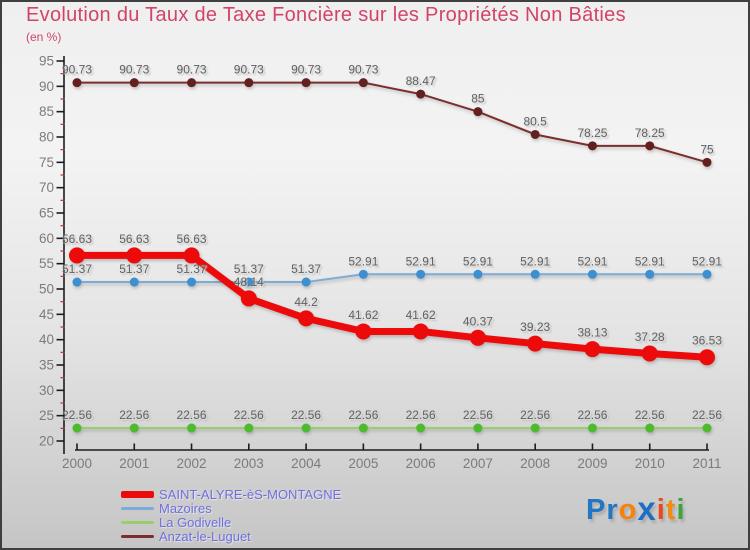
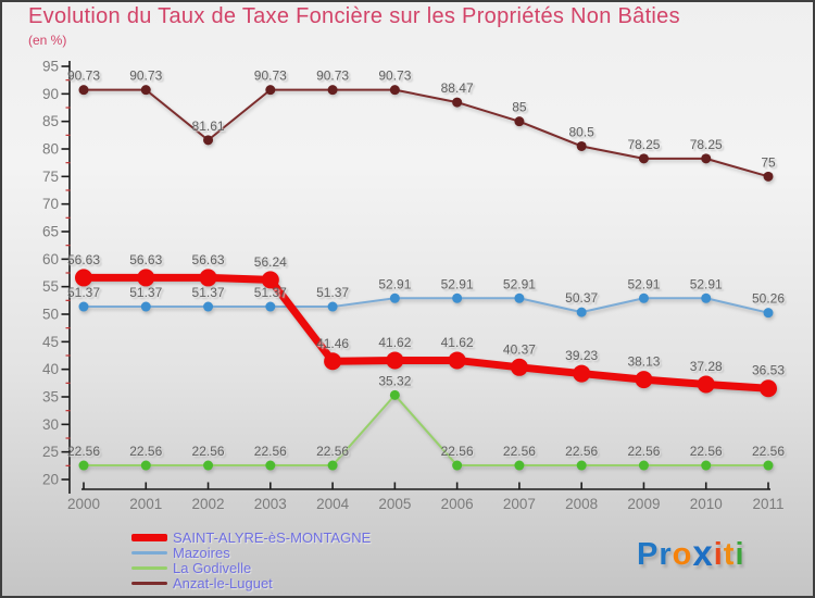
Anzat-le-Luguet/2002: 90.73 -> 81.61
SAINT-ALYRE-èS-MONTAGNE/2003: 48.14 -> 56.24
SAINT-ALYRE-èS-MONTAGNE/2004: 44.2 -> 41.46
La Godivelle/2005: 22.56 -> 35.32
Mazoires/2008: 52.91 -> 50.37
Mazoires/2011: 52.91 -> 50.26
